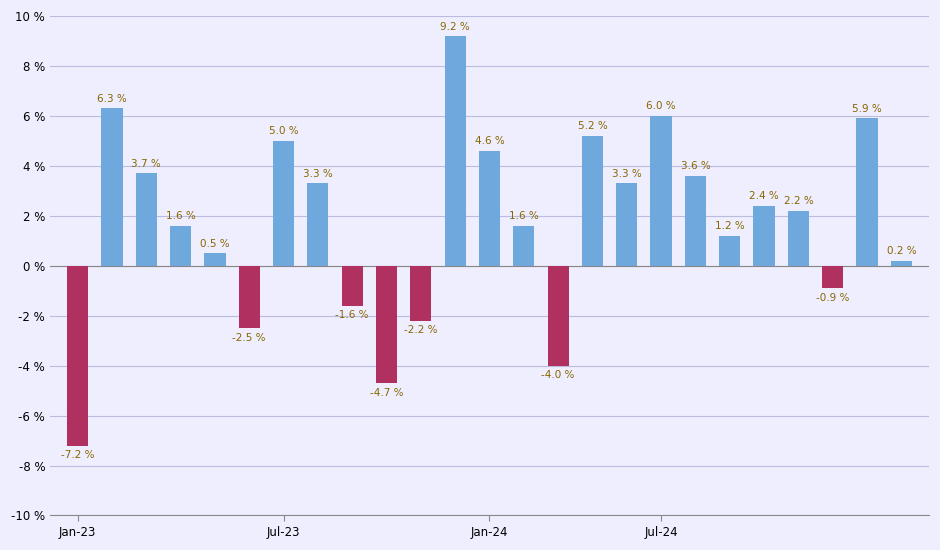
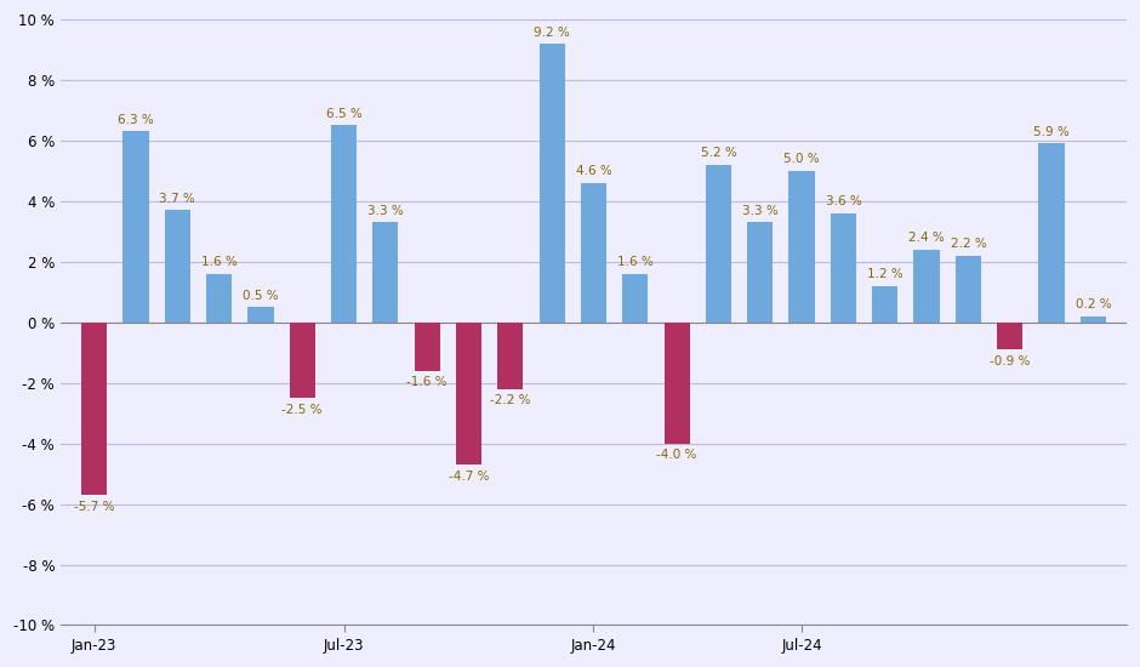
Jan-23: -7.2 -> -5.7
Jul-23: 5.0 -> 6.5
Jul-24: 6.0 -> 5.0
